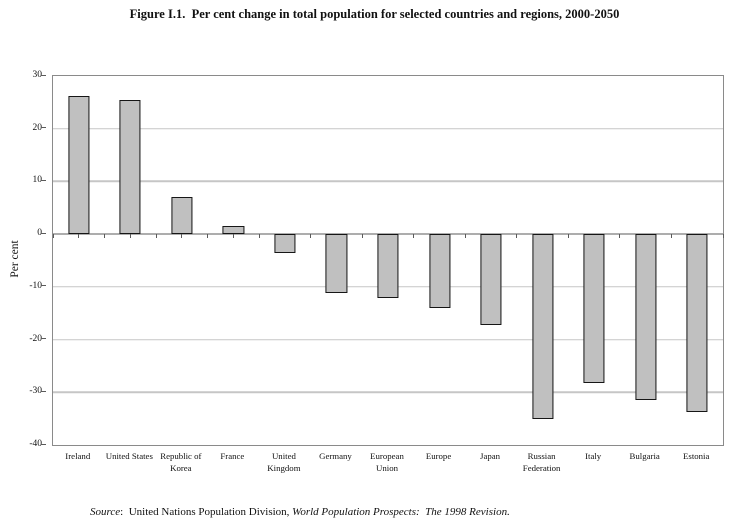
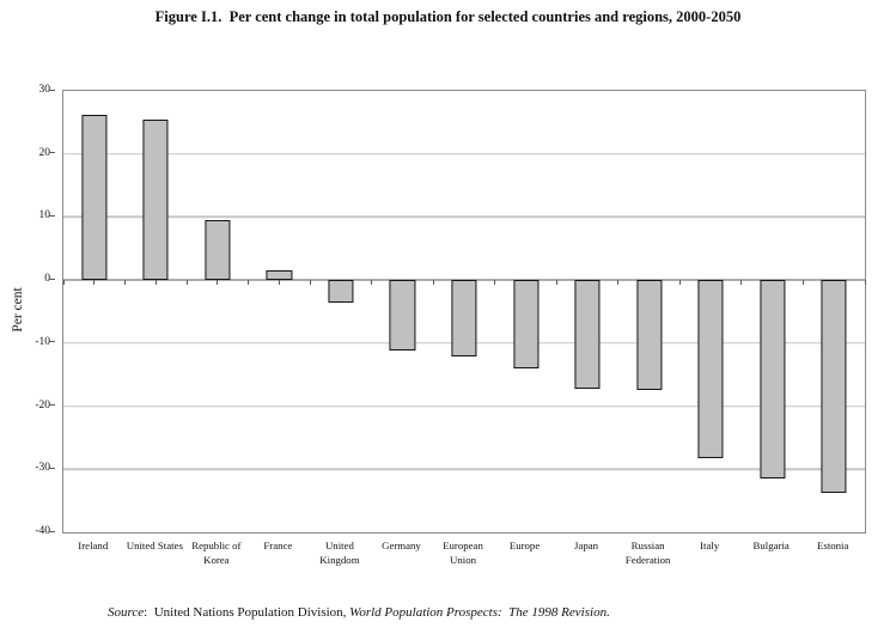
Republic of Korea: 7 -> 10
Russian Federation: -35 -> -18
